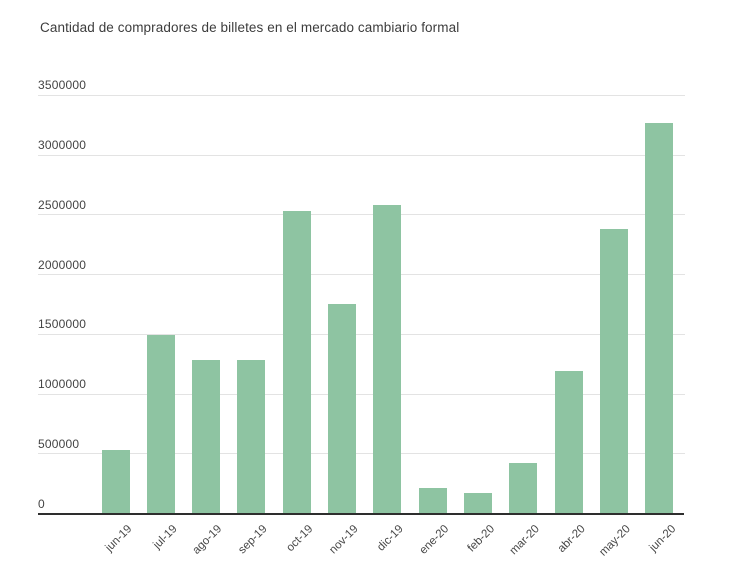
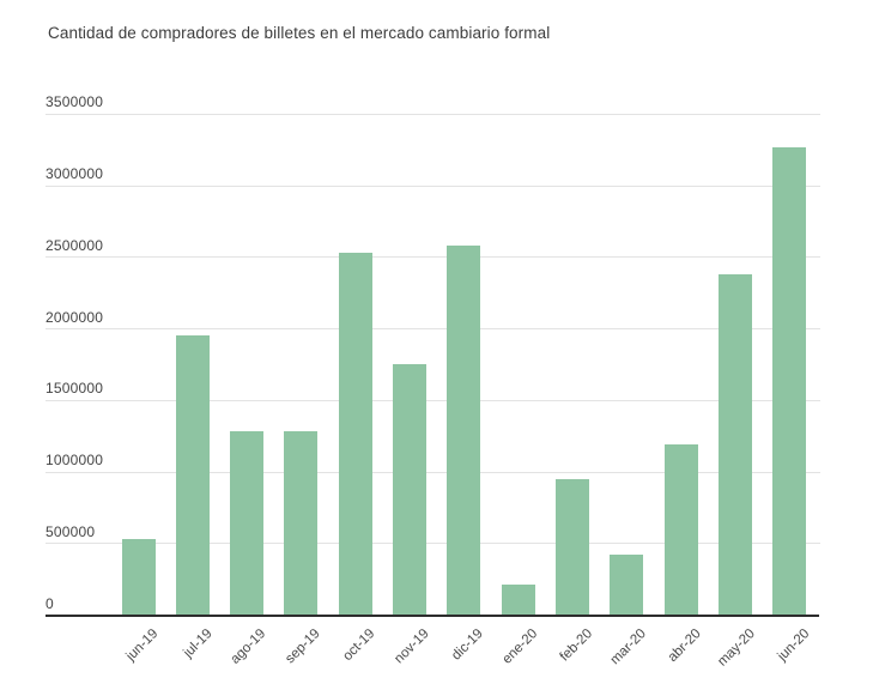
jul-19: 1490000 -> 1950000
feb-20: 180000 -> 950000
